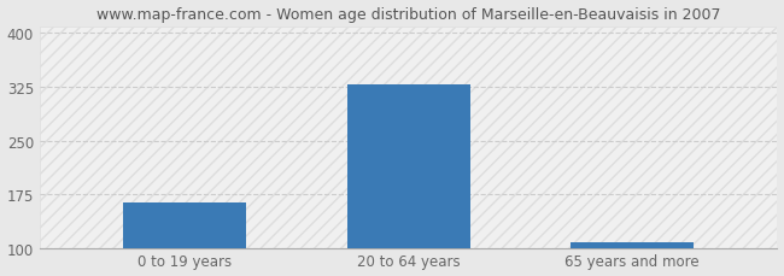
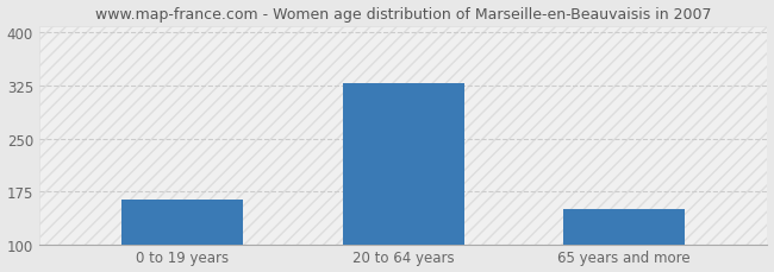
65 years and more: 107 -> 150
